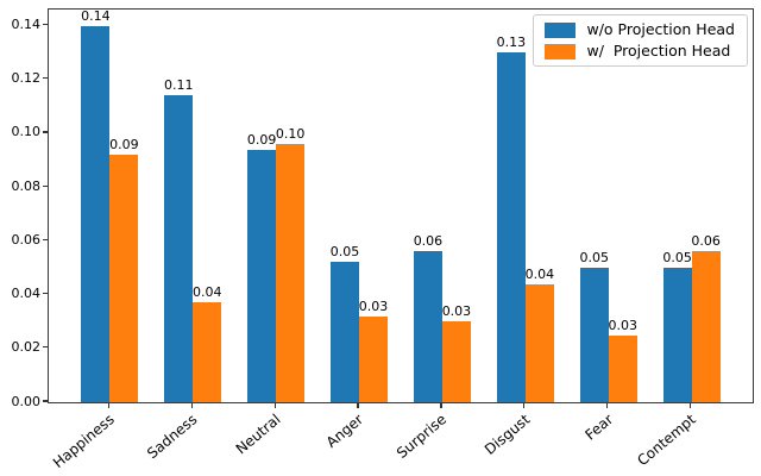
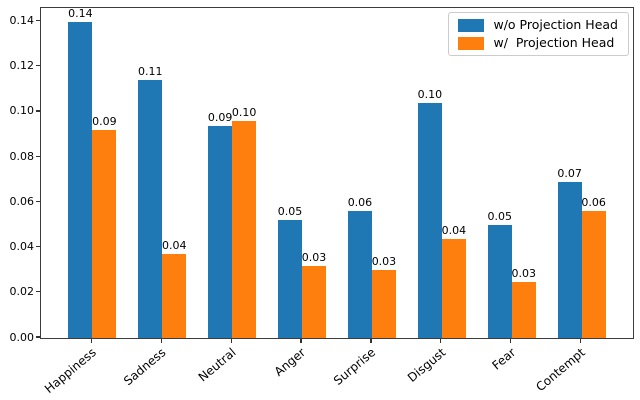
w/o Projection Head/Disgust: 0.13 -> 0.10
w/o Projection Head/Contempt: 0.05 -> 0.07
